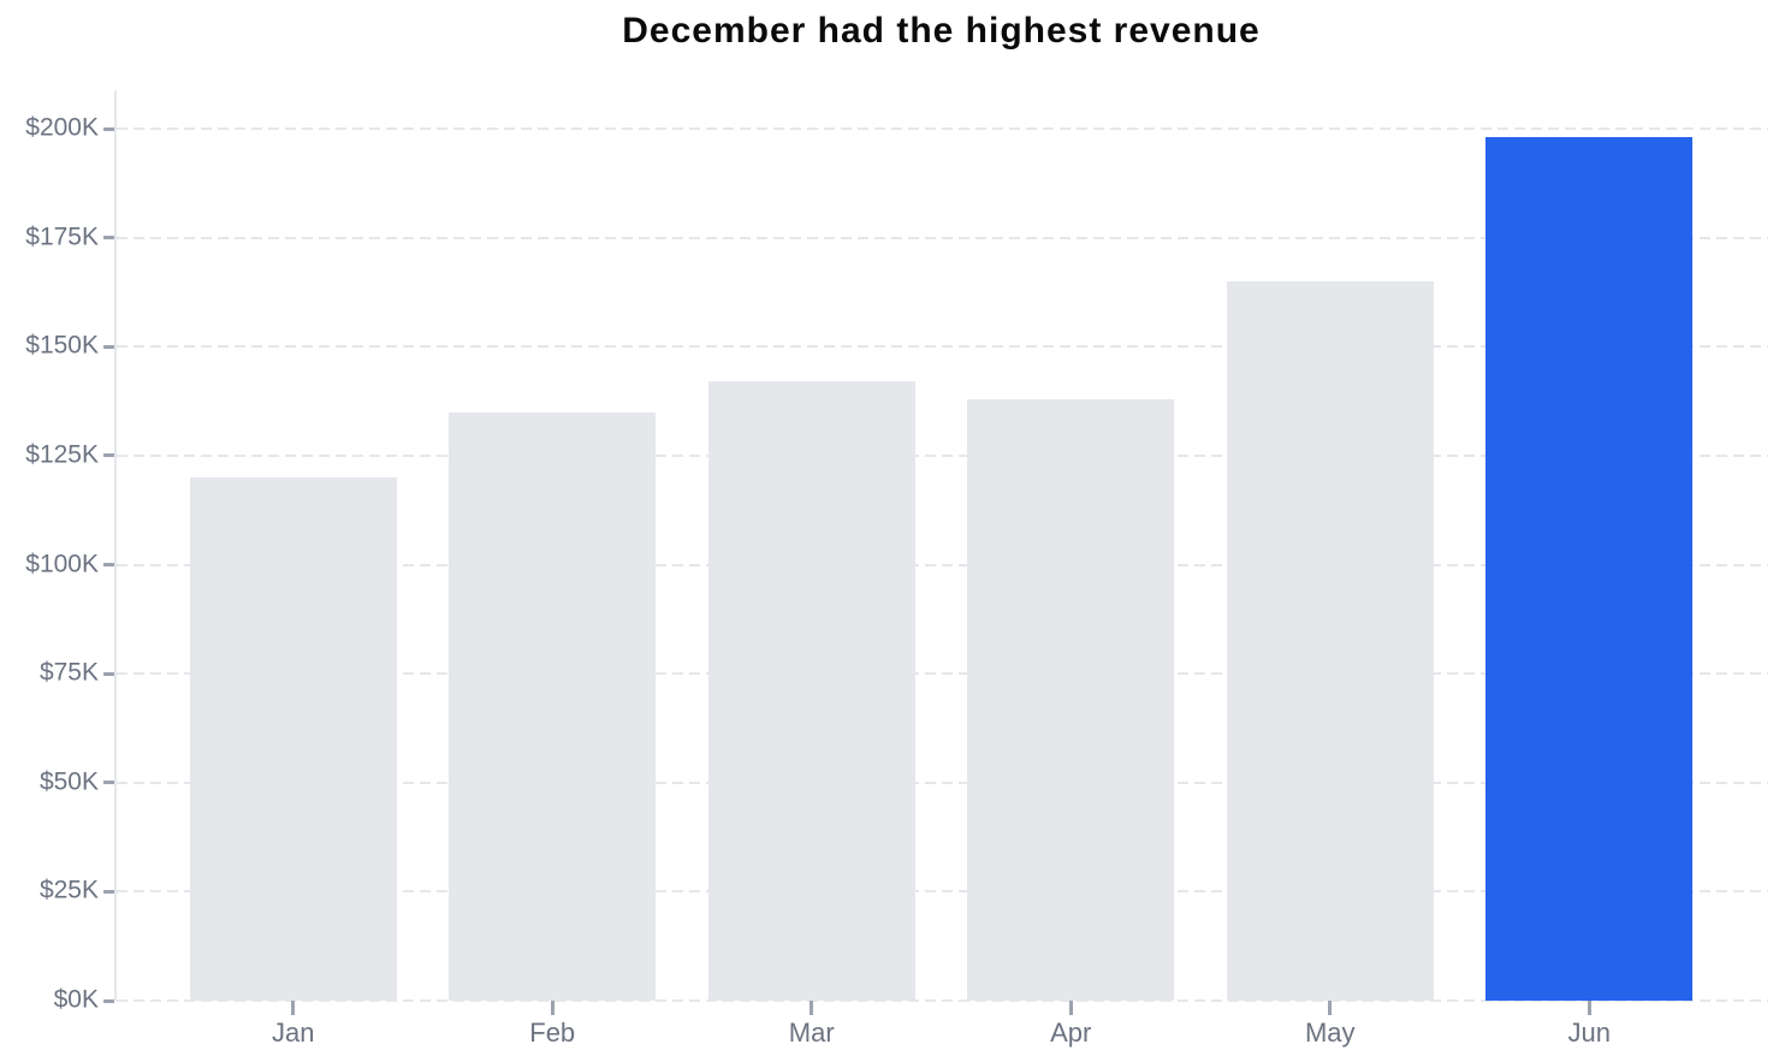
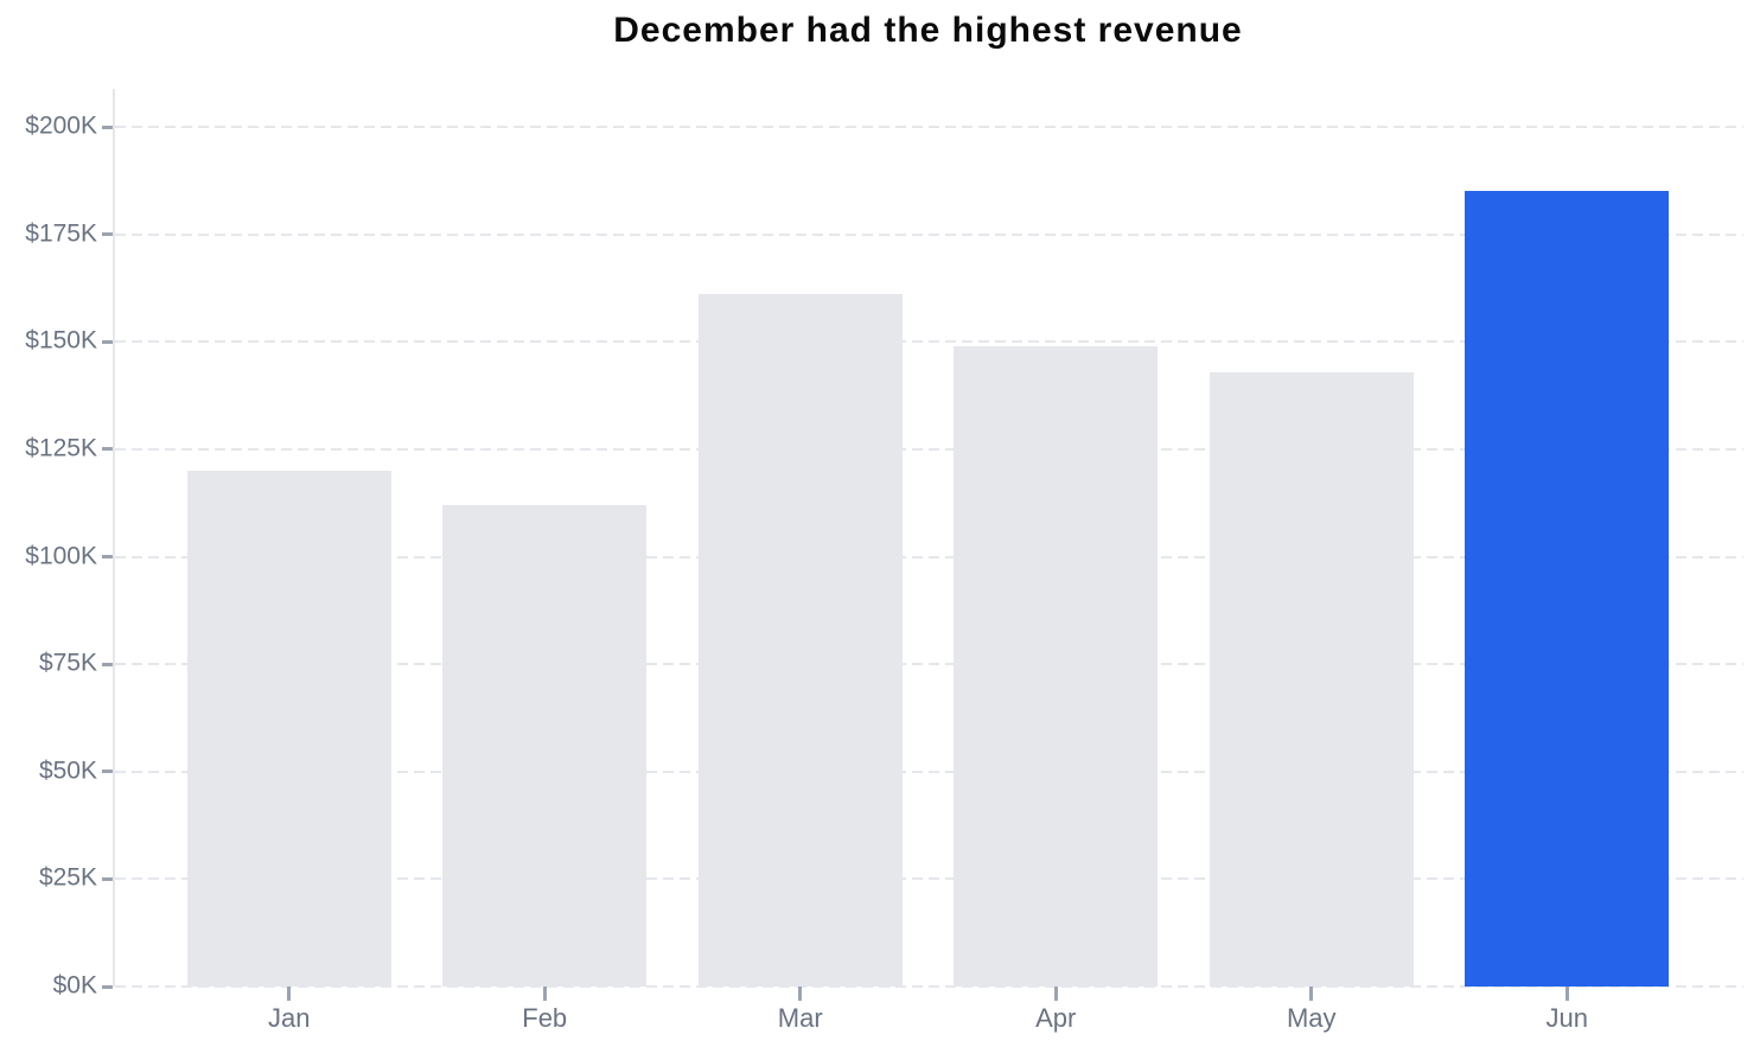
Feb: $135K -> $112K
Mar: $142K -> $161K
Apr: $138K -> $149K
May: $165K -> $143K
Jun: $198K -> $185K
